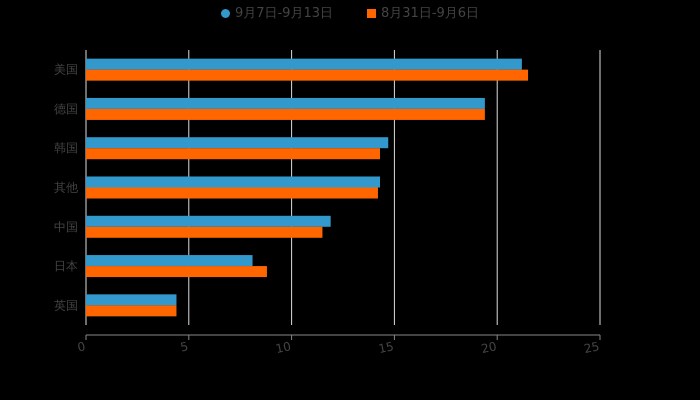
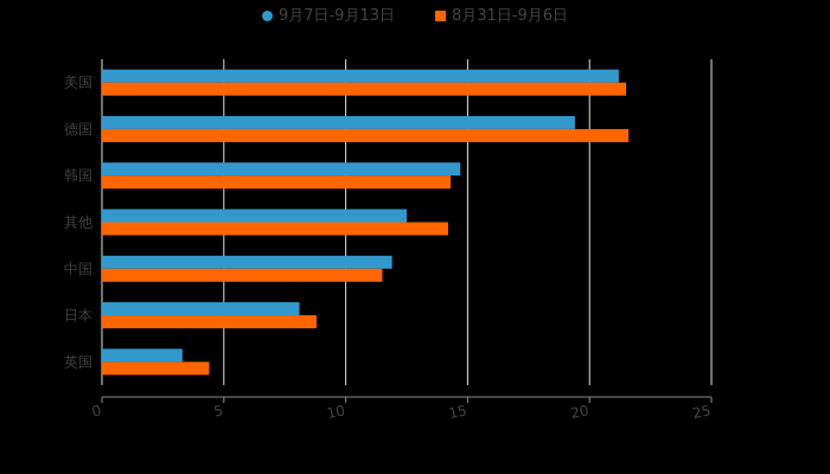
8月31日-9月6日/德国: 19.4 -> 21.6
9月7日-9月13日/其他: 14.3 -> 12.5
9月7日-9月13日/英国: 4.4 -> 3.3
